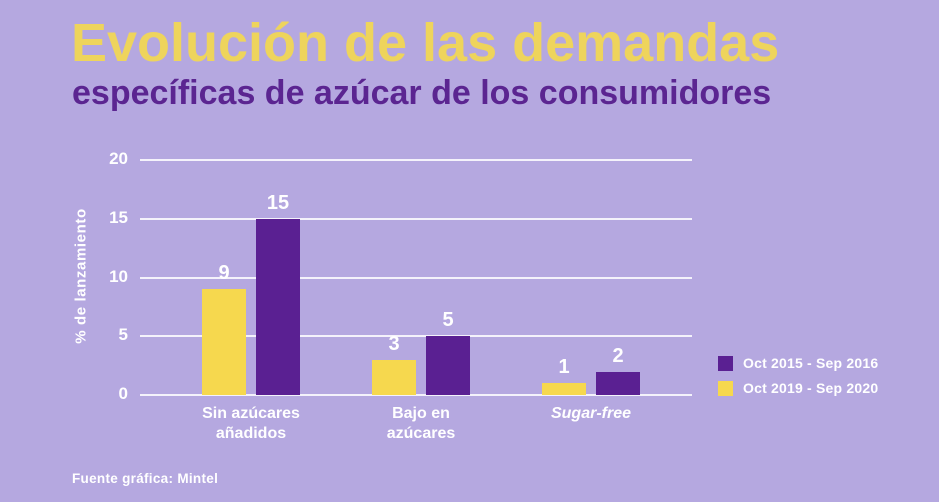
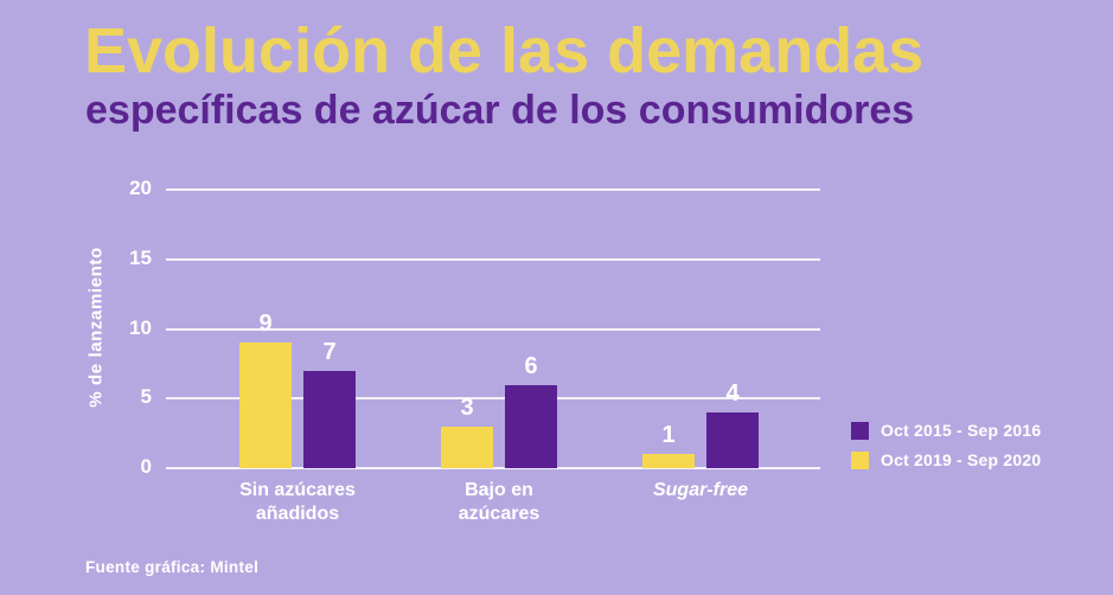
Oct 2015 - Sep 2016/Sin azúcares añadidos: 15 -> 7
Oct 2015 - Sep 2016/Bajo en azúcares: 5 -> 6
Oct 2015 - Sep 2016/Sugar-free: 2 -> 4
